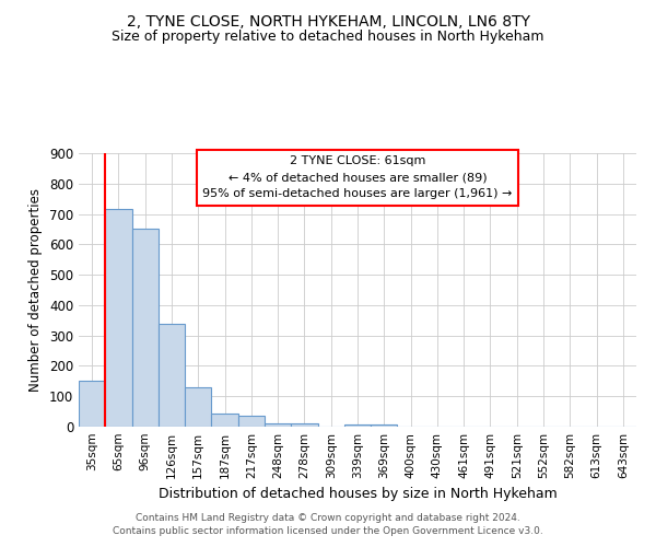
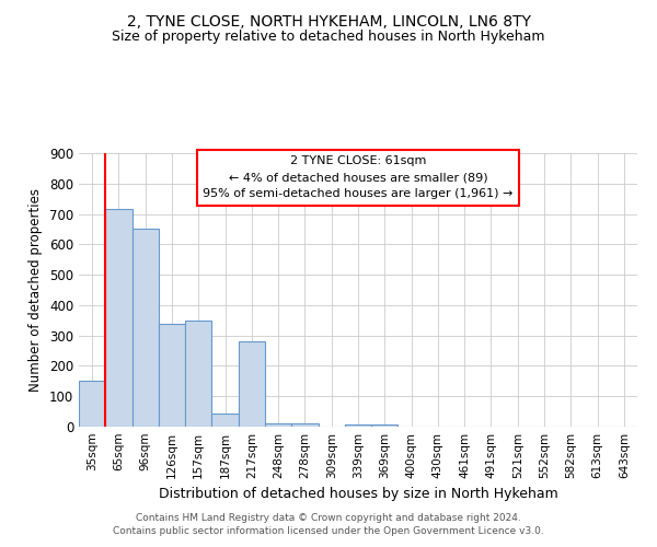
157sqm: 130 -> 350
217sqm: 35 -> 280
